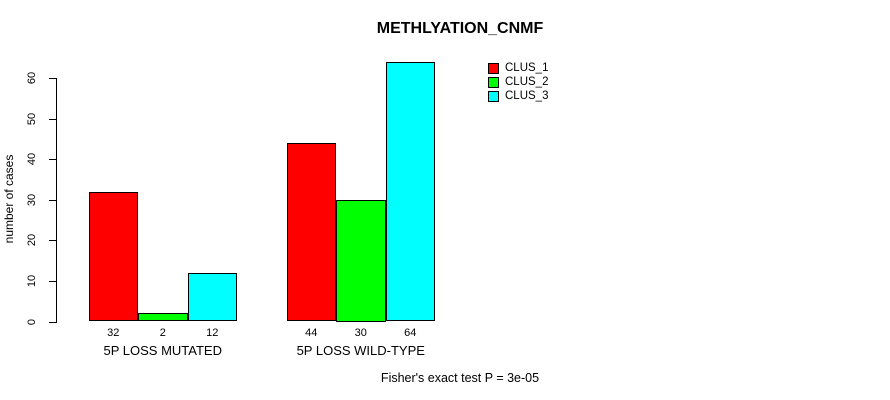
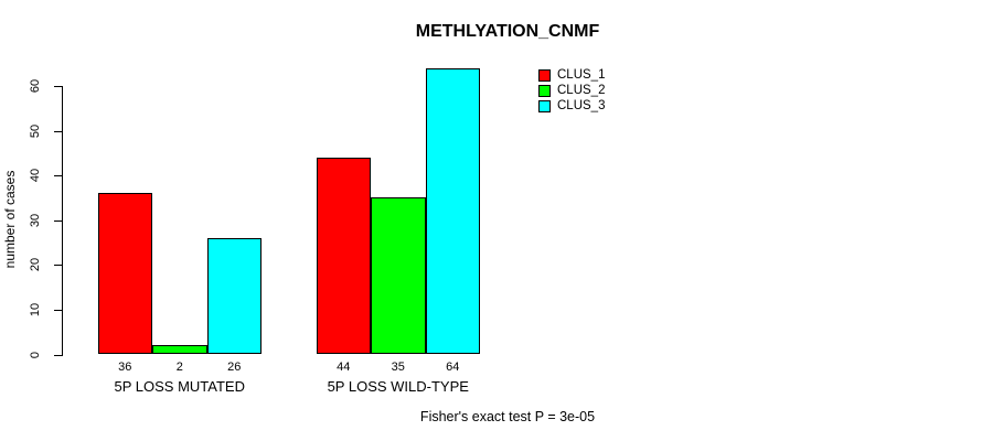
CLUS_1/5P LOSS MUTATED: 32 -> 36
CLUS_3/5P LOSS MUTATED: 12 -> 26
CLUS_2/5P LOSS WILD-TYPE: 30 -> 35
